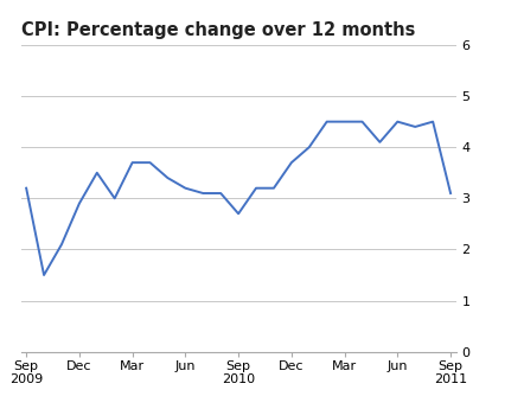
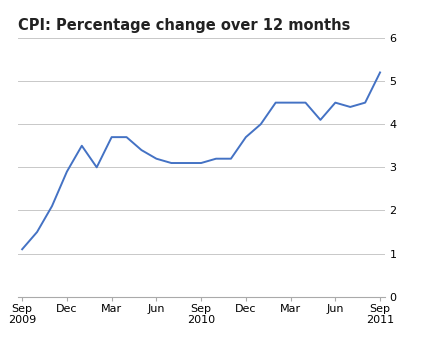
Sep 2009: 3.2 -> 1.1
Sep 2010: 2.7 -> 3.1
Sep 2011: 3.1 -> 5.2
